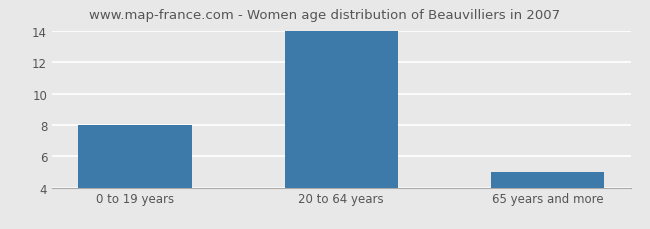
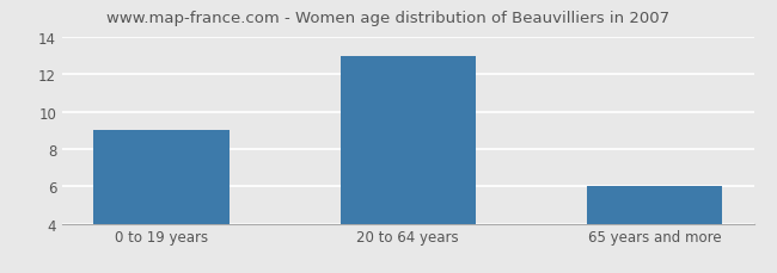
0 to 19 years: 8 -> 9
20 to 64 years: 14 -> 13
65 years and more: 5 -> 6
